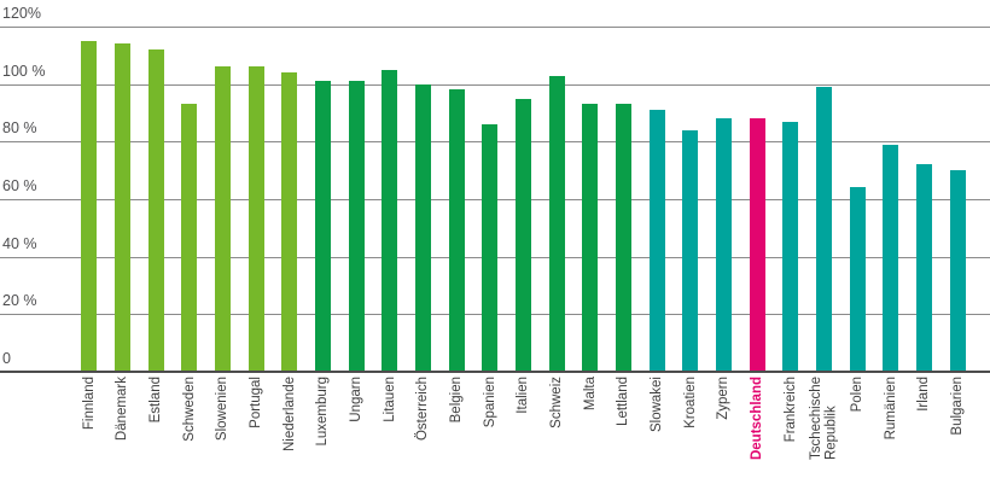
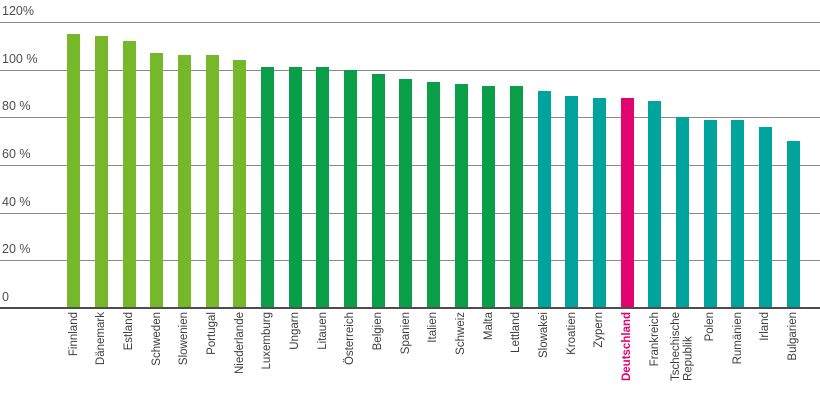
Schweden: 93% -> 107%
Litauen: 105% -> 101%
Spanien: 86% -> 96%
Schweiz: 103% -> 94%
Kroatien: 84% -> 89%
Tschechische Republik: 99% -> 80%
Polen: 64% -> 79%
Irland: 72% -> 76%
